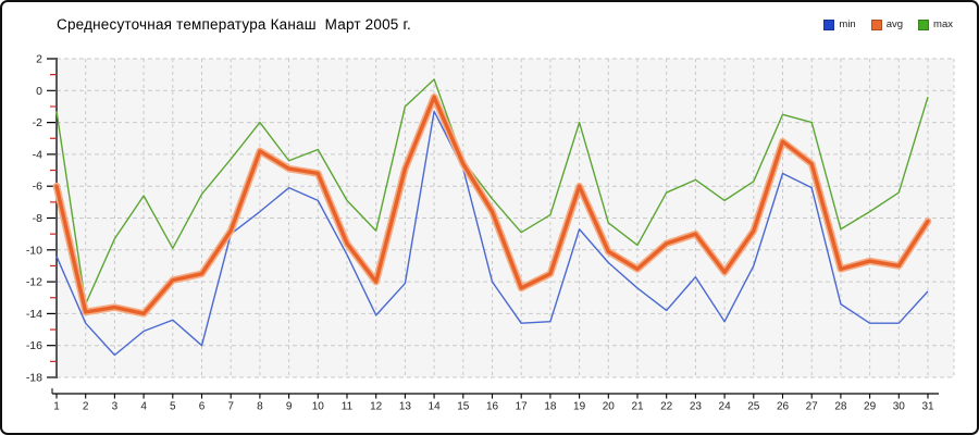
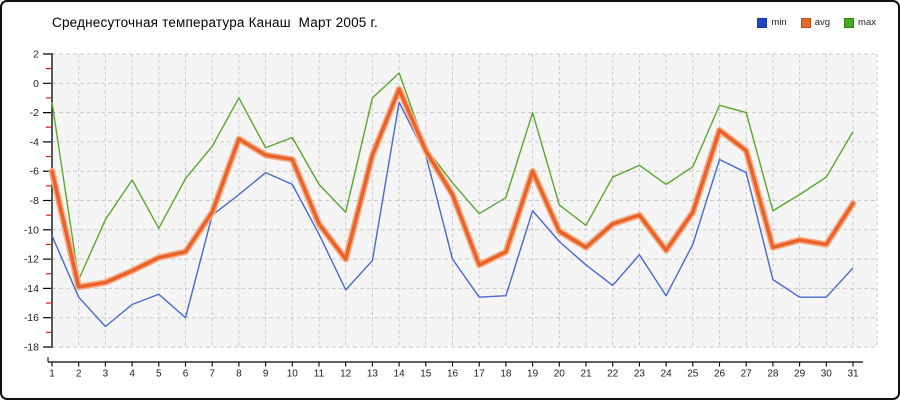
avg/4: -14.0 -> -12.8
max/8: -2.0 -> -1.0
max/31: -0.4 -> -3.3
